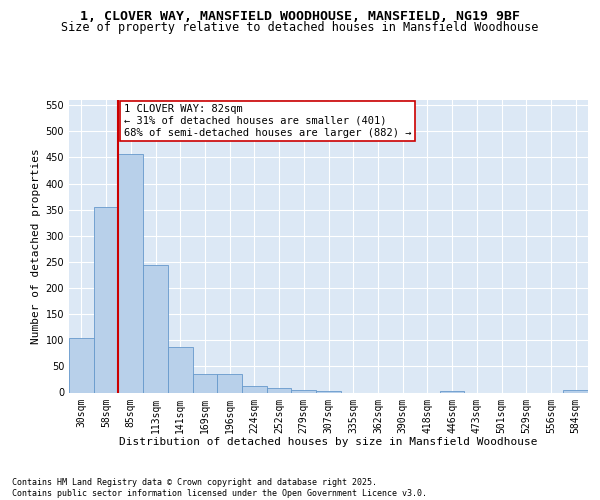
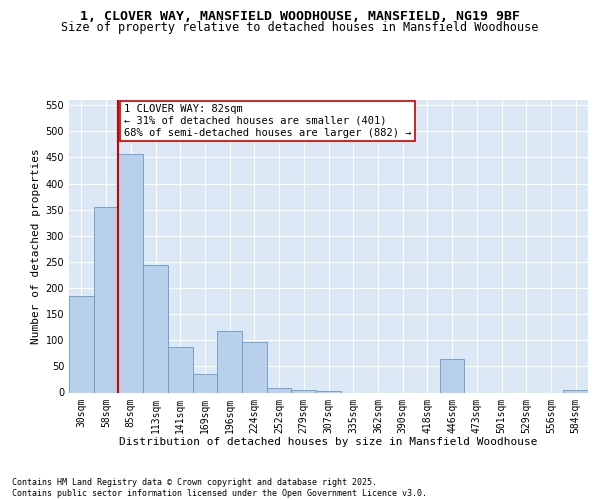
30sqm: 104 -> 184
196sqm: 35 -> 118
224sqm: 13 -> 96
446sqm: 3 -> 64
